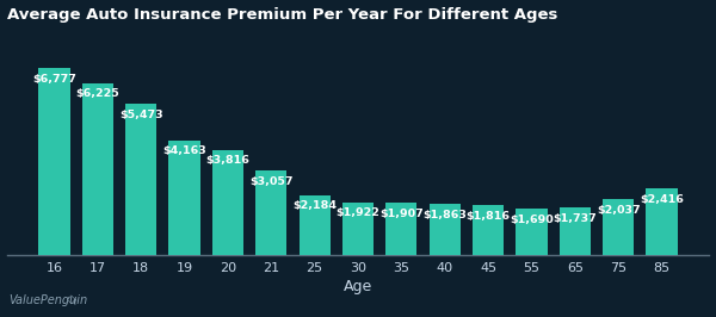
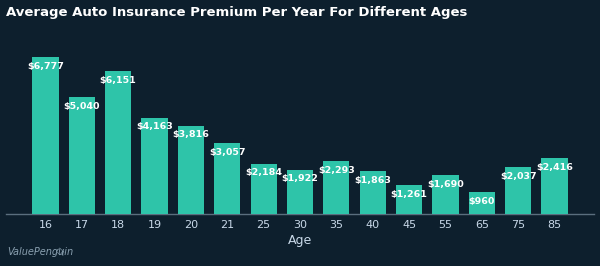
17: $6,225 -> $5,040
18: $5,473 -> $6,151
35: $1,907 -> $2,293
45: $1,816 -> $1,261
65: $1,737 -> $960
